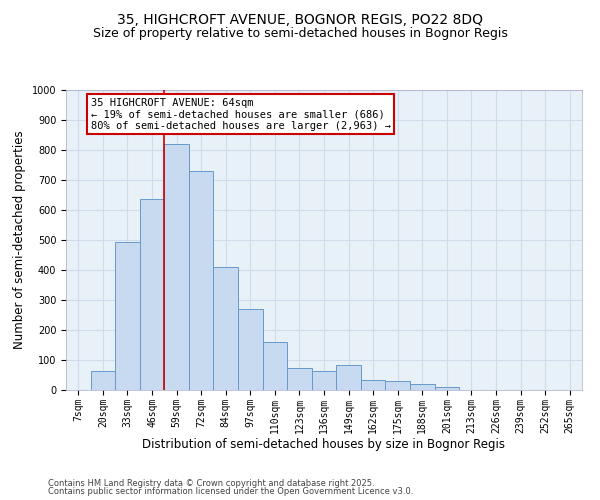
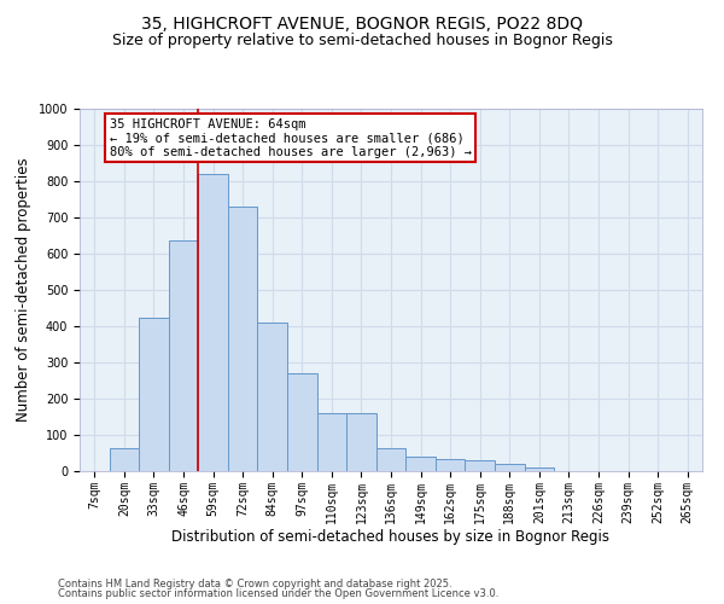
33sqm: 495 -> 425
123sqm: 75 -> 160
149sqm: 85 -> 40
